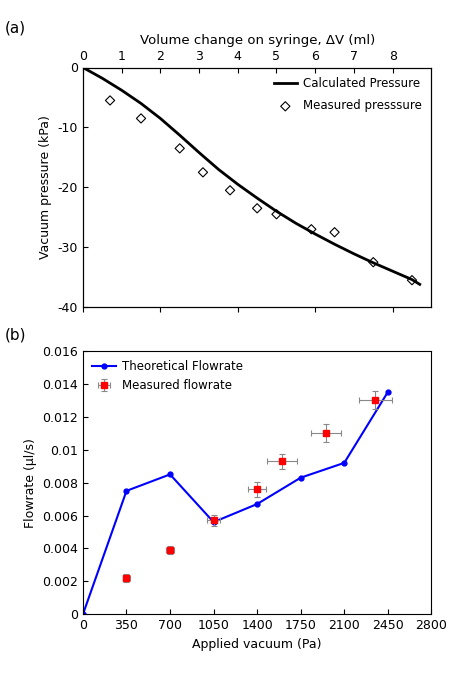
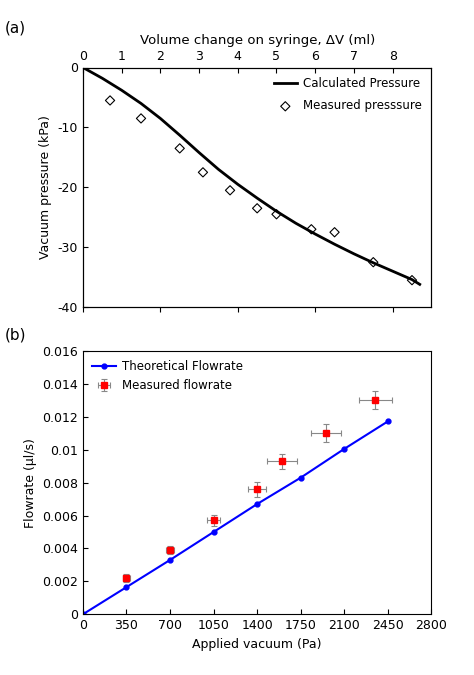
Theoretical Flowrate/350: 0.0075 -> 0.0016
Theoretical Flowrate/700: 0.0085 -> 0.0033
Theoretical Flowrate/1050: 0.0056 -> 0.0050
Theoretical Flowrate/2100: 0.0092 -> 0.0100
Theoretical Flowrate/2450: 0.0135 -> 0.0117
